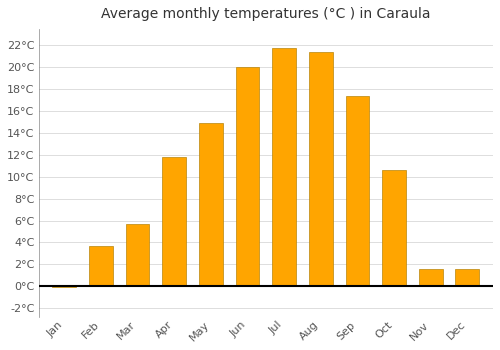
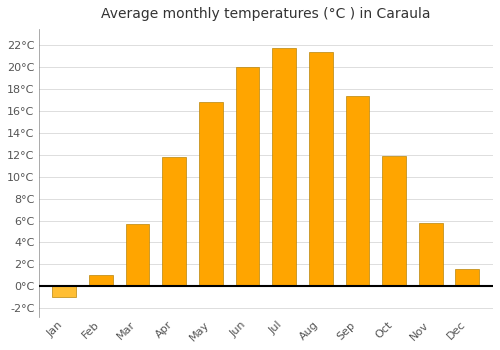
Jan: -0.1°C -> -1.0°C
Feb: 3.7°C -> 1.0°C
May: 14.9°C -> 16.8°C
Oct: 10.6°C -> 11.9°C
Nov: 1.6°C -> 5.8°C
